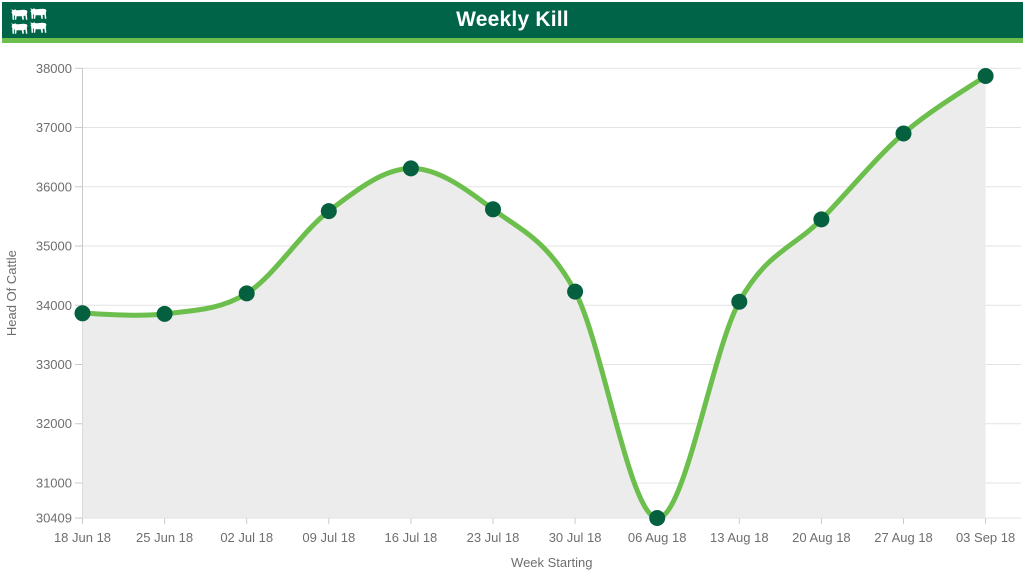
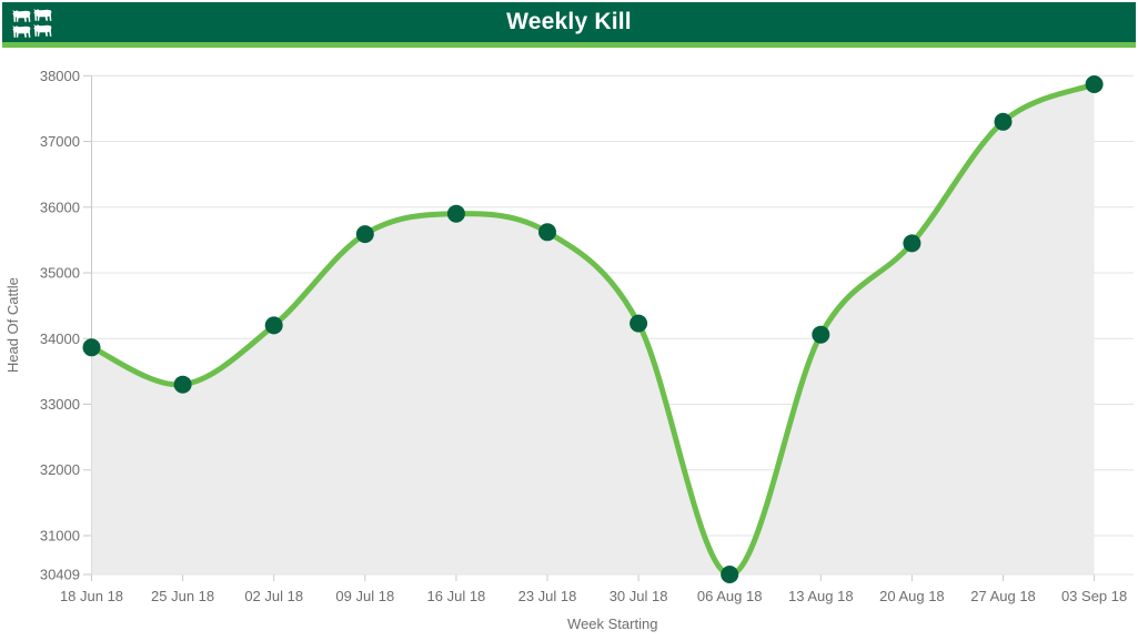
25 Jun 18: 33900 -> 33300
16 Jul 18: 36300 -> 35900
27 Aug 18: 36900 -> 37300
